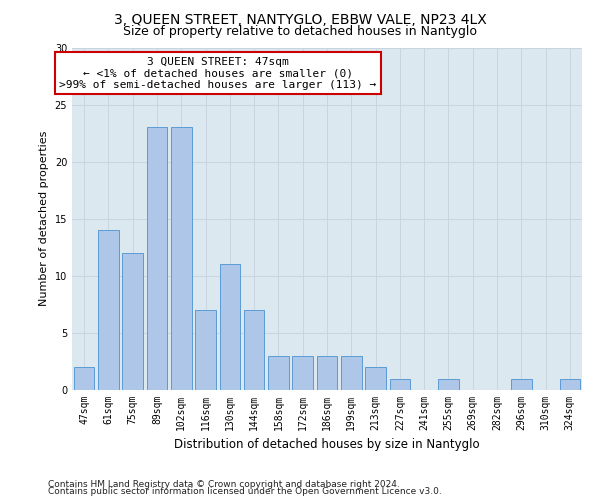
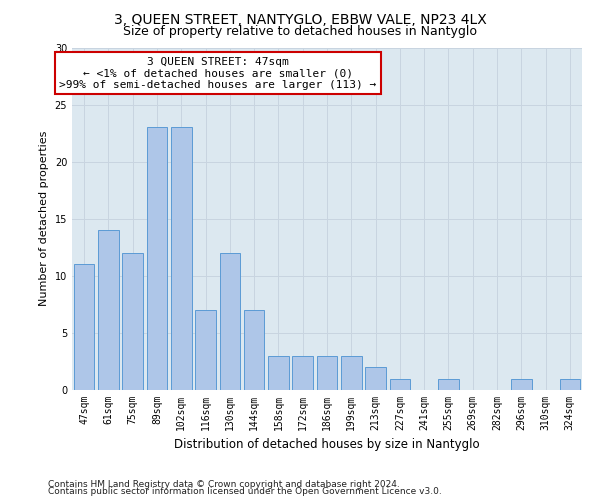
47sqm: 2 -> 11
130sqm: 11 -> 12
